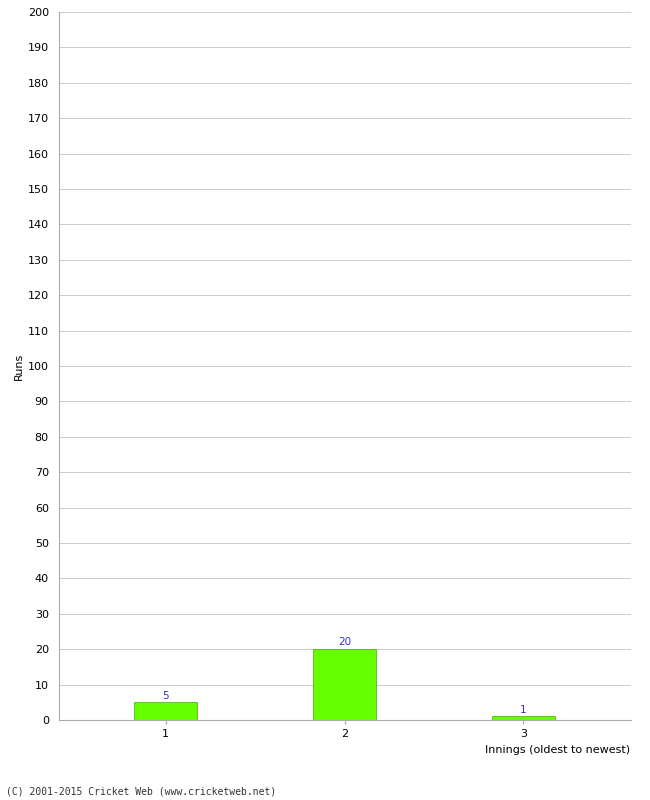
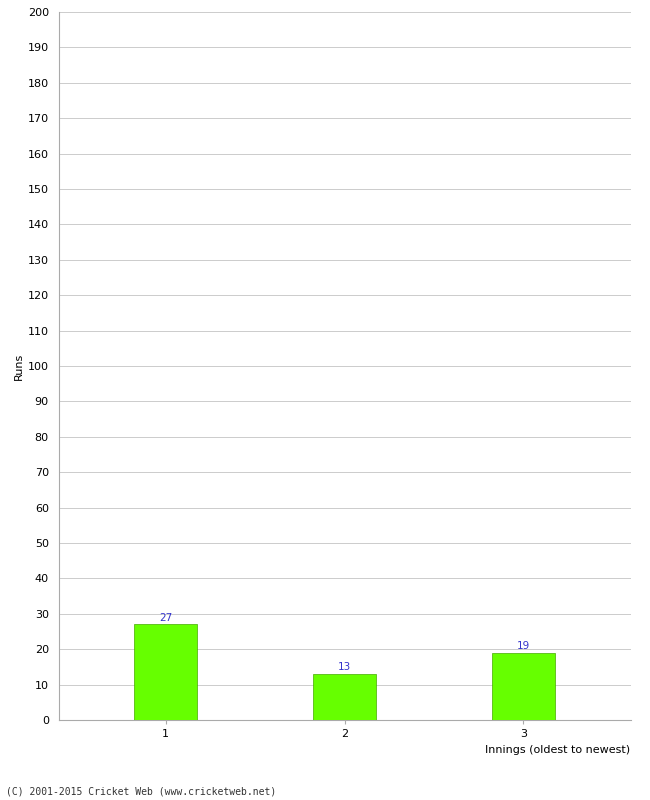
1: 5 -> 27
2: 20 -> 13
3: 1 -> 19
